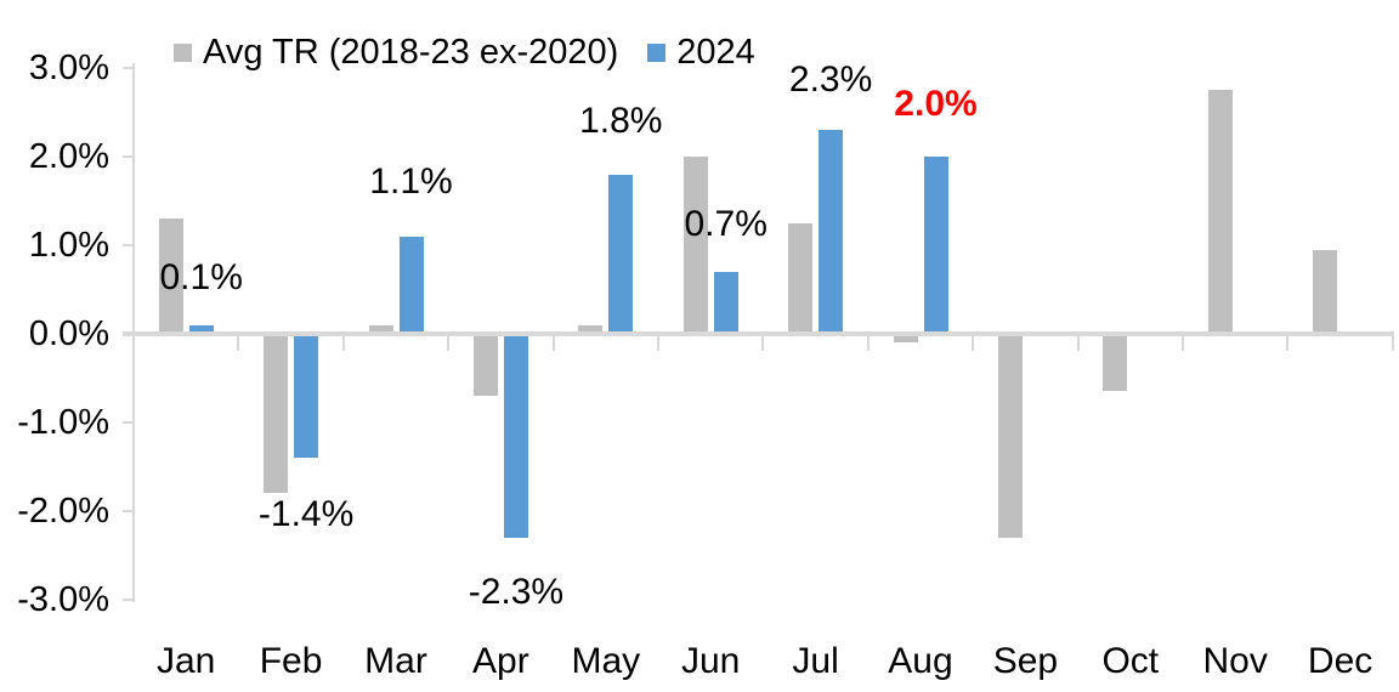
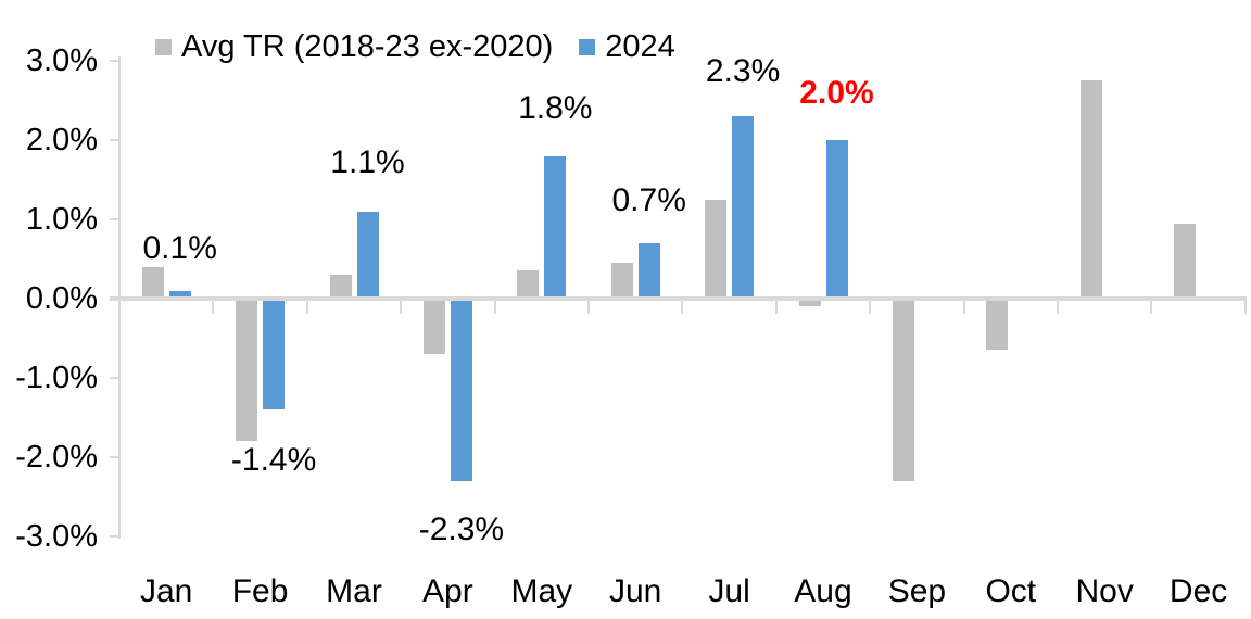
Avg TR (2018-23 ex-2020)/Jan: 1.3% -> 0.4%
Avg TR (2018-23 ex-2020)/Mar: 0.1% -> 0.3%
Avg TR (2018-23 ex-2020)/May: 0.1% -> 0.3%
Avg TR (2018-23 ex-2020)/Jun: 2.0% -> 0.5%
